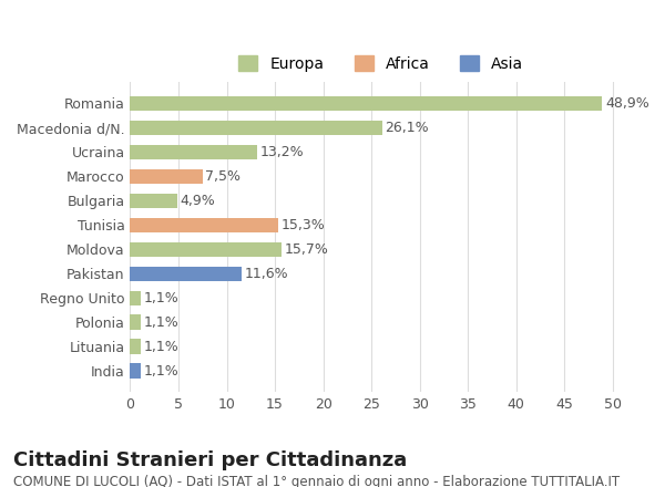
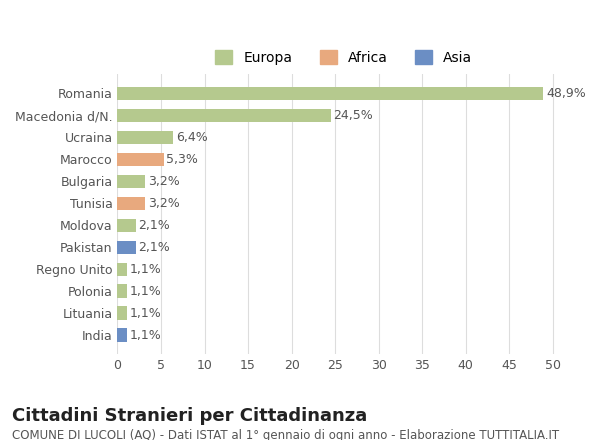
Macedonia d/N.: 26,1% -> 24,5%
Ucraina: 13,2% -> 6,4%
Marocco: 7,5% -> 5,3%
Bulgaria: 4,9% -> 3,2%
Tunisia: 15,3% -> 3,2%
Moldova: 15,7% -> 2,1%
Pakistan: 11,6% -> 2,1%
